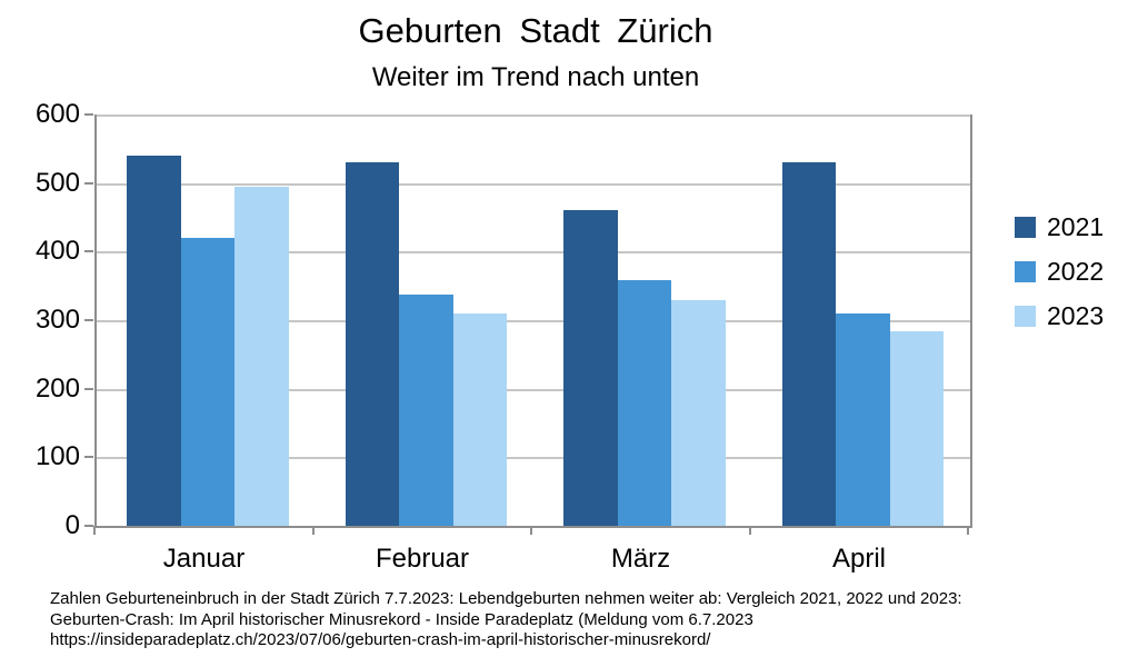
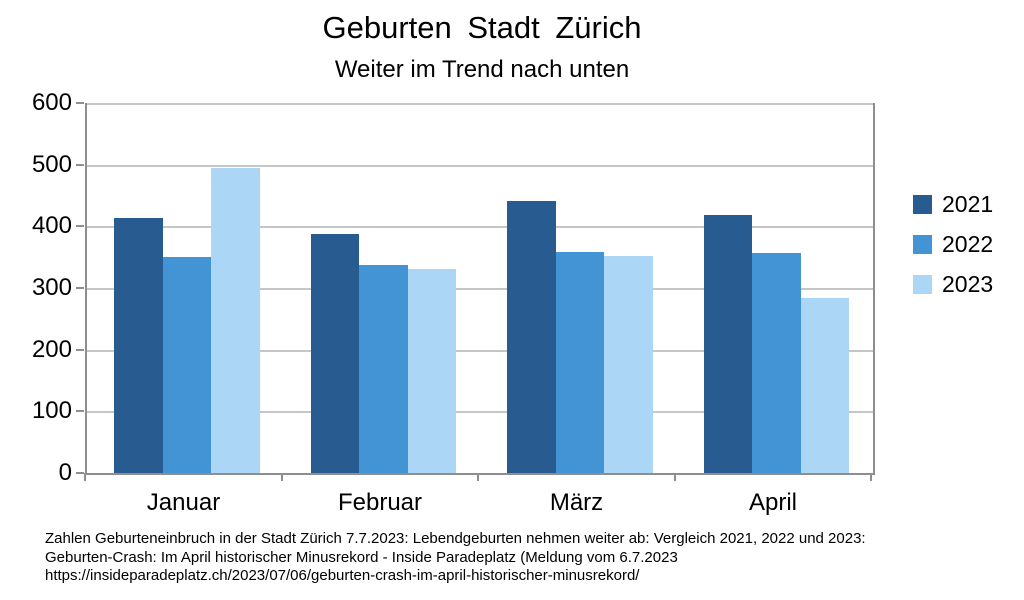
2021/Januar: 540 -> 410
2022/Januar: 420 -> 350
2021/Februar: 530 -> 390
2023/Februar: 310 -> 330
2021/März: 460 -> 440
2023/März: 330 -> 350
2021/April: 530 -> 420
2022/April: 310 -> 360
